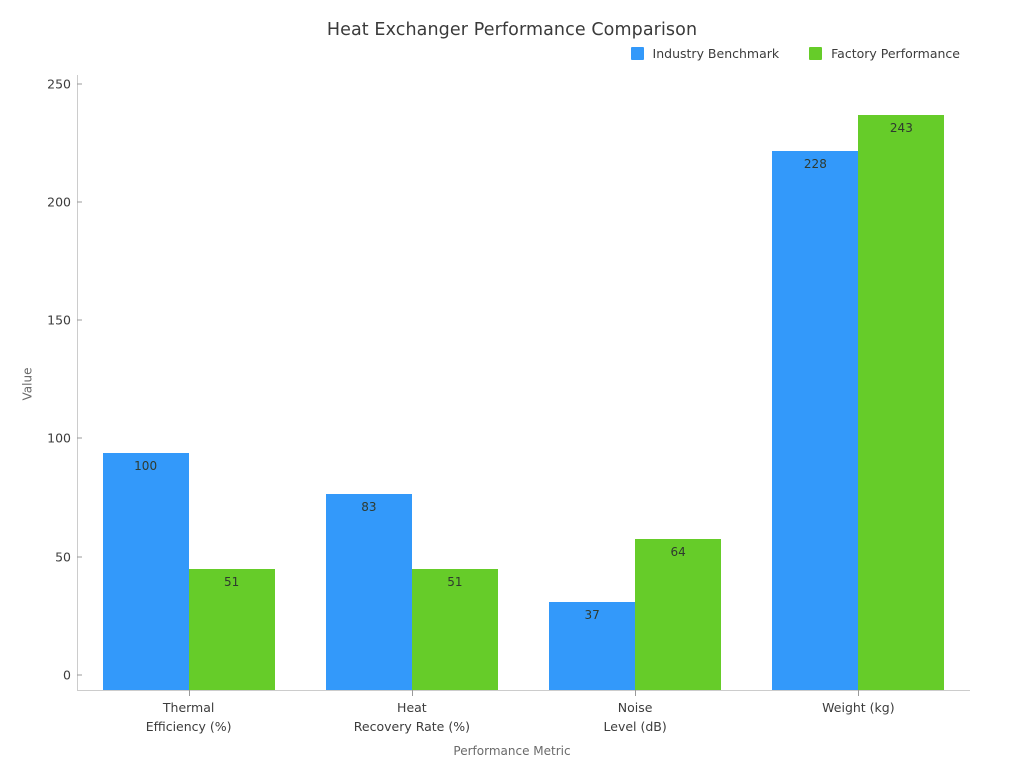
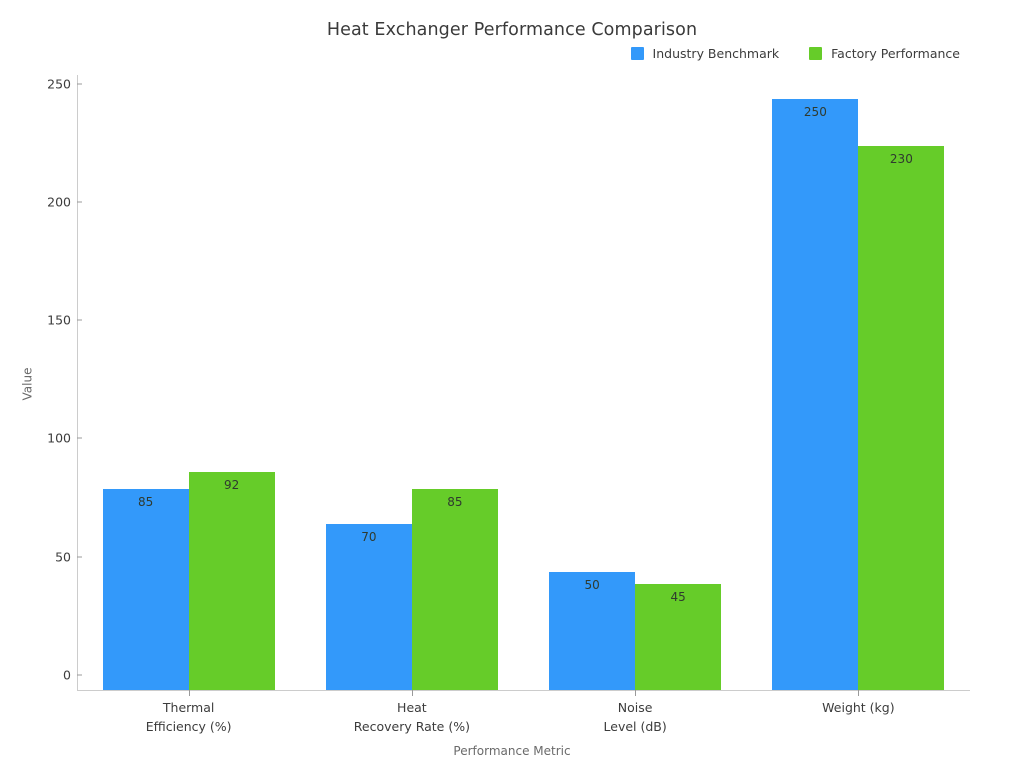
Industry Benchmark/Thermal Efficiency (%): 100 -> 85
Factory Performance/Thermal Efficiency (%): 51 -> 92
Industry Benchmark/Heat Recovery Rate (%): 83 -> 70
Factory Performance/Heat Recovery Rate (%): 51 -> 85
Industry Benchmark/Noise Level (dB): 37 -> 50
Factory Performance/Noise Level (dB): 64 -> 45
Industry Benchmark/Weight (kg): 228 -> 250
Factory Performance/Weight (kg): 243 -> 230
